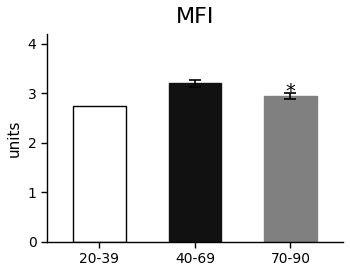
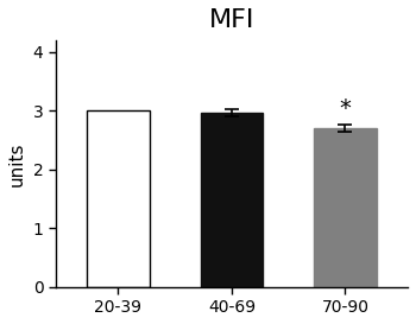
20-39: 2.75 -> 3.01
40-69: 3.20 -> 2.97
70-90: 2.95 -> 2.70
